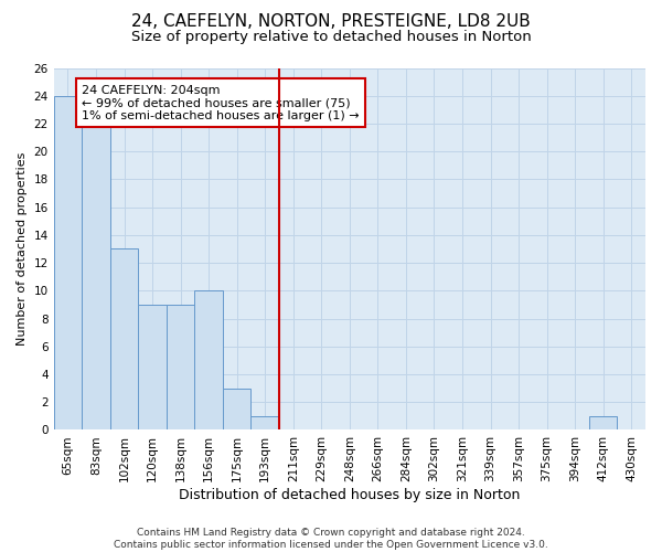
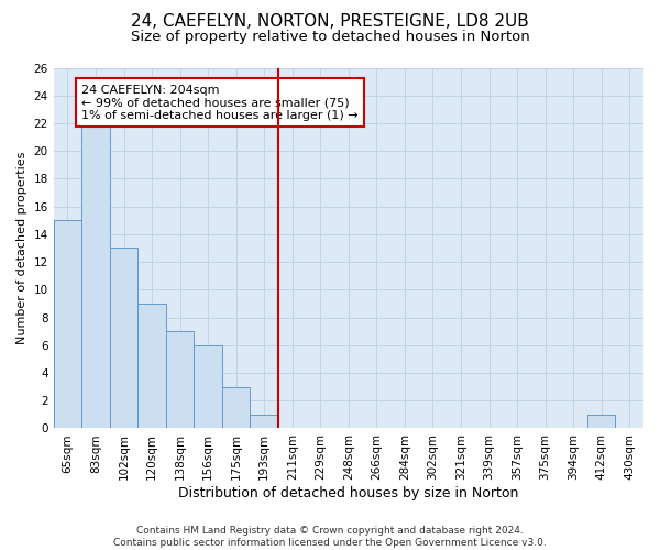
65sqm: 24 -> 15
138sqm: 9 -> 7
156sqm: 10 -> 6
